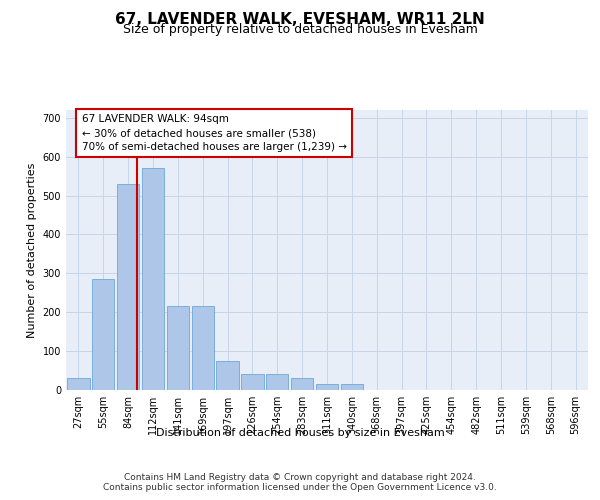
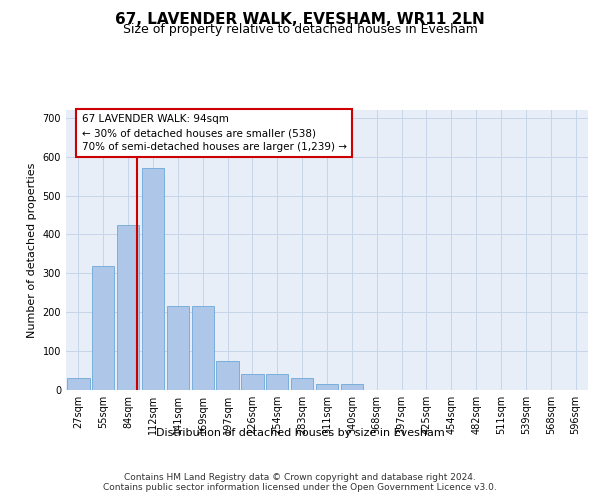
55sqm: 285 -> 320
84sqm: 530 -> 425
